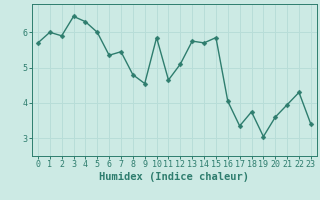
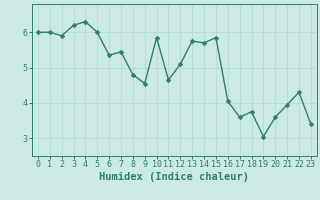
0: 5.70 -> 6.00
3: 6.45 -> 6.20
17: 3.35 -> 3.60
